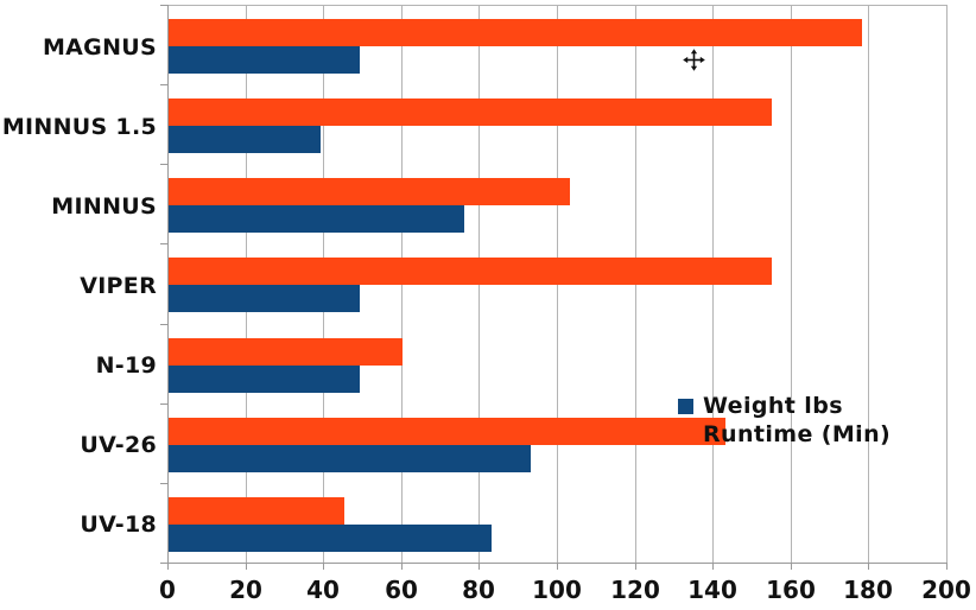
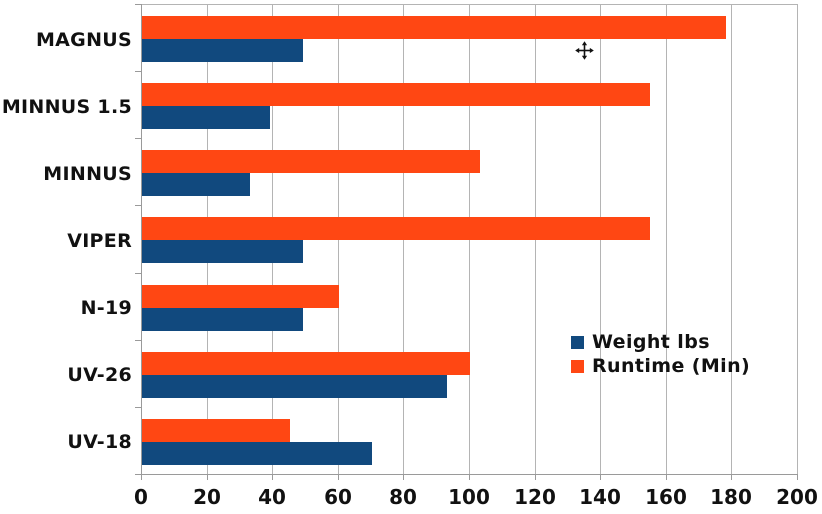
Weight lbs/MINNUS: 76 -> 33
Runtime (Min)/UV-26: 143 -> 100
Weight lbs/UV-18: 83 -> 70
